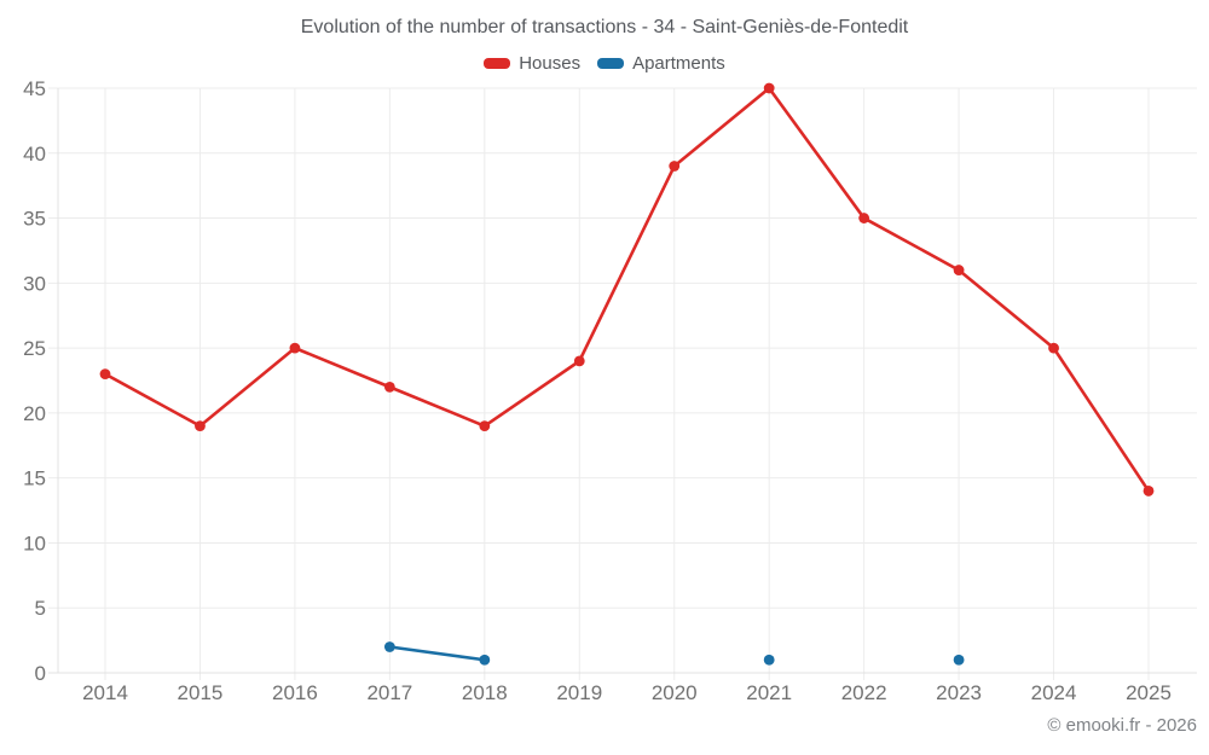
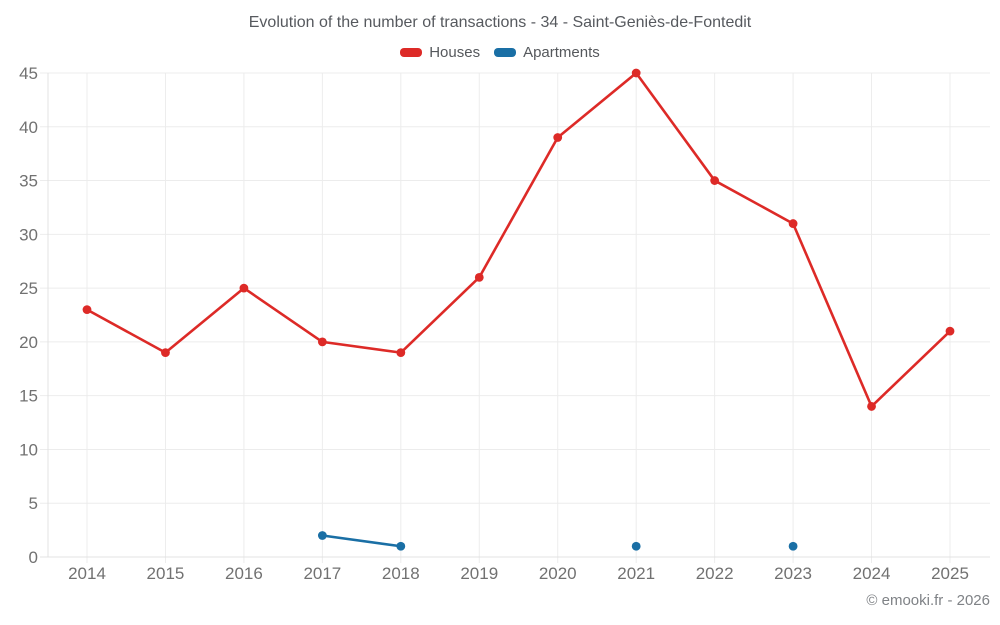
Houses/2017: 22 -> 20
Houses/2019: 24 -> 26
Houses/2024: 25 -> 14
Houses/2025: 14 -> 21
